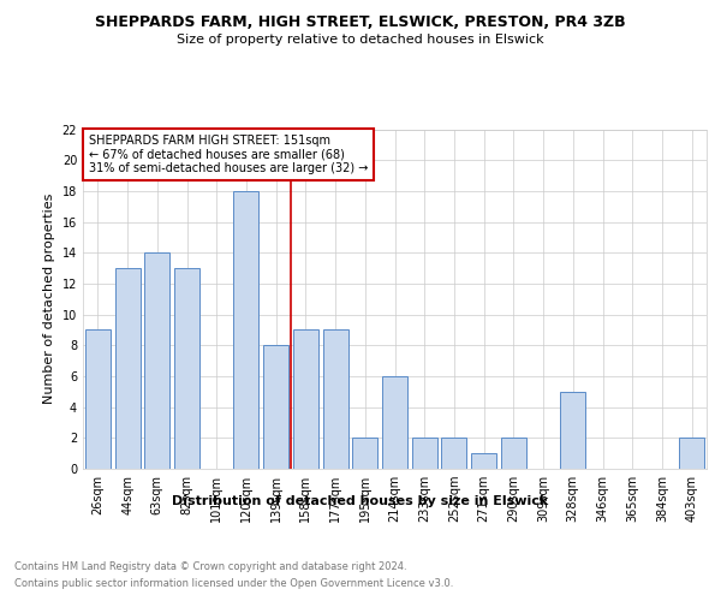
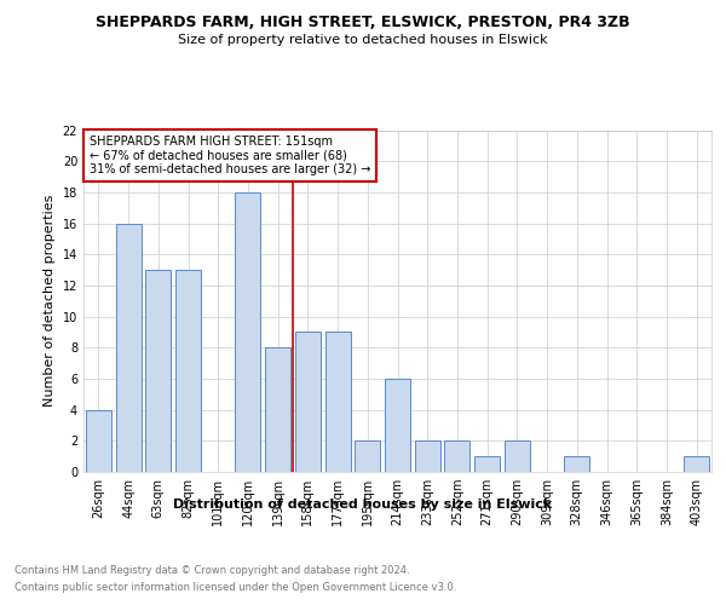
26sqm: 9 -> 4
44sqm: 13 -> 16
63sqm: 14 -> 13
328sqm: 5 -> 1
403sqm: 2 -> 1
